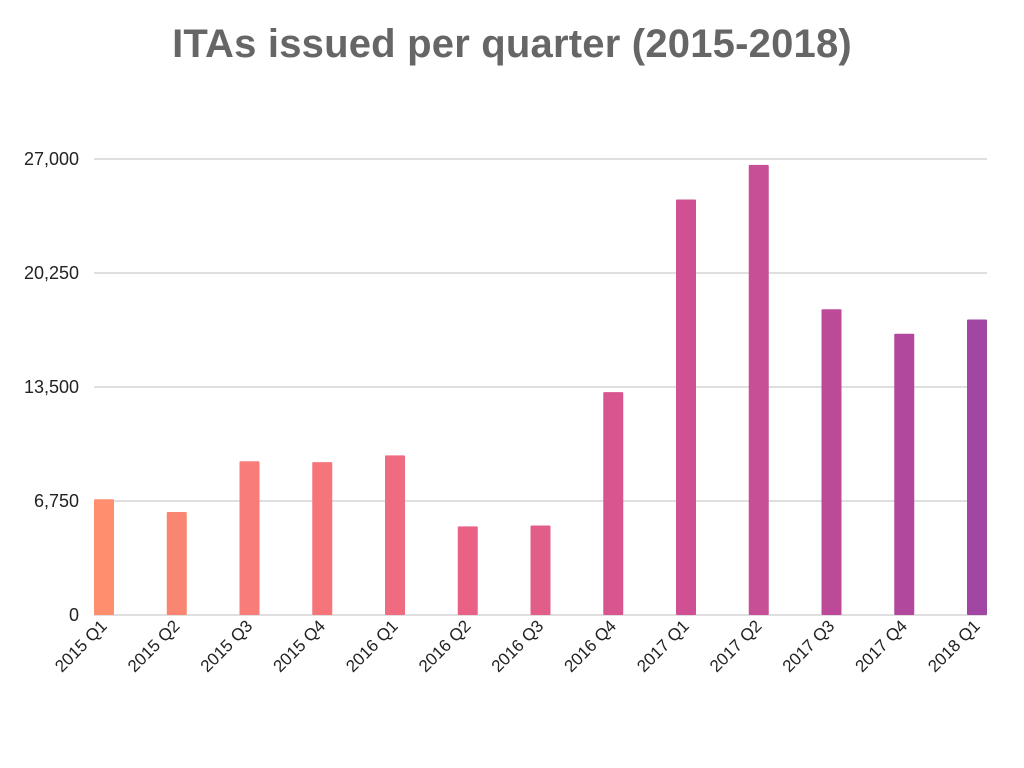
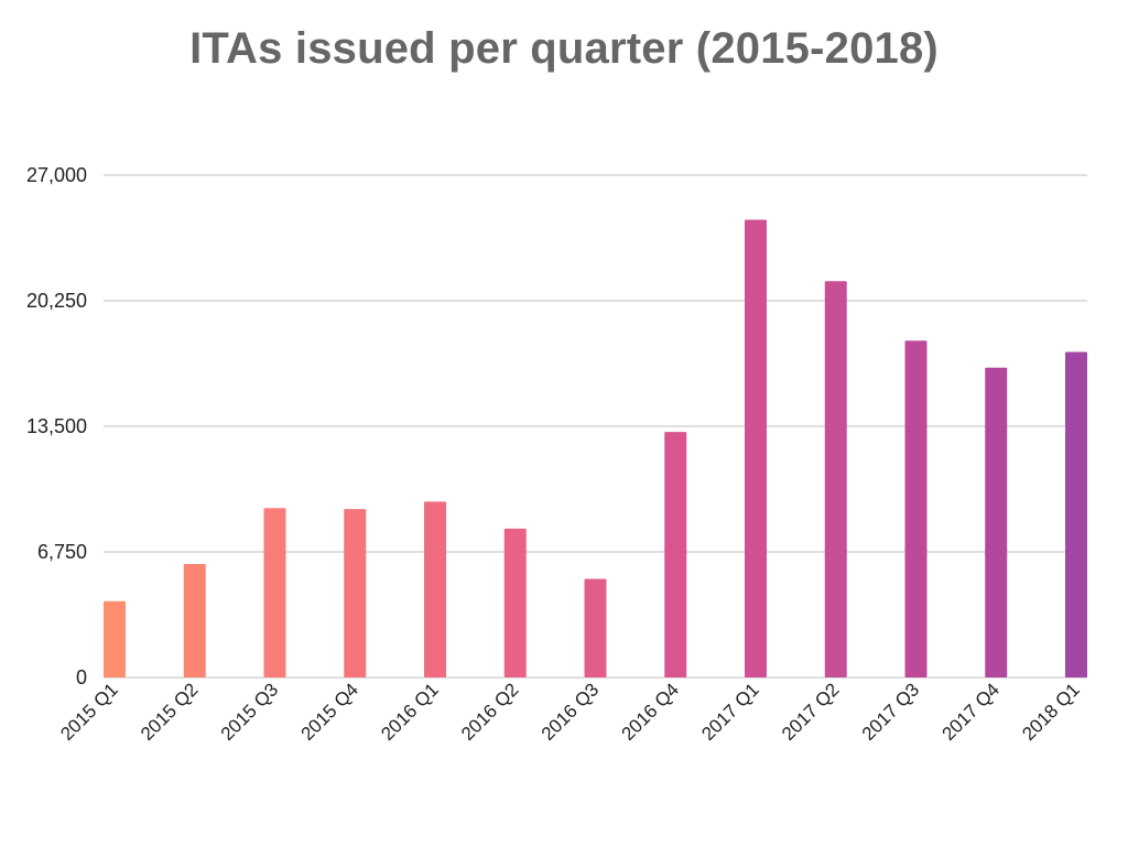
2015 Q1: 6800 -> 4100
2016 Q2: 5200 -> 8000
2017 Q2: 26600 -> 21300
